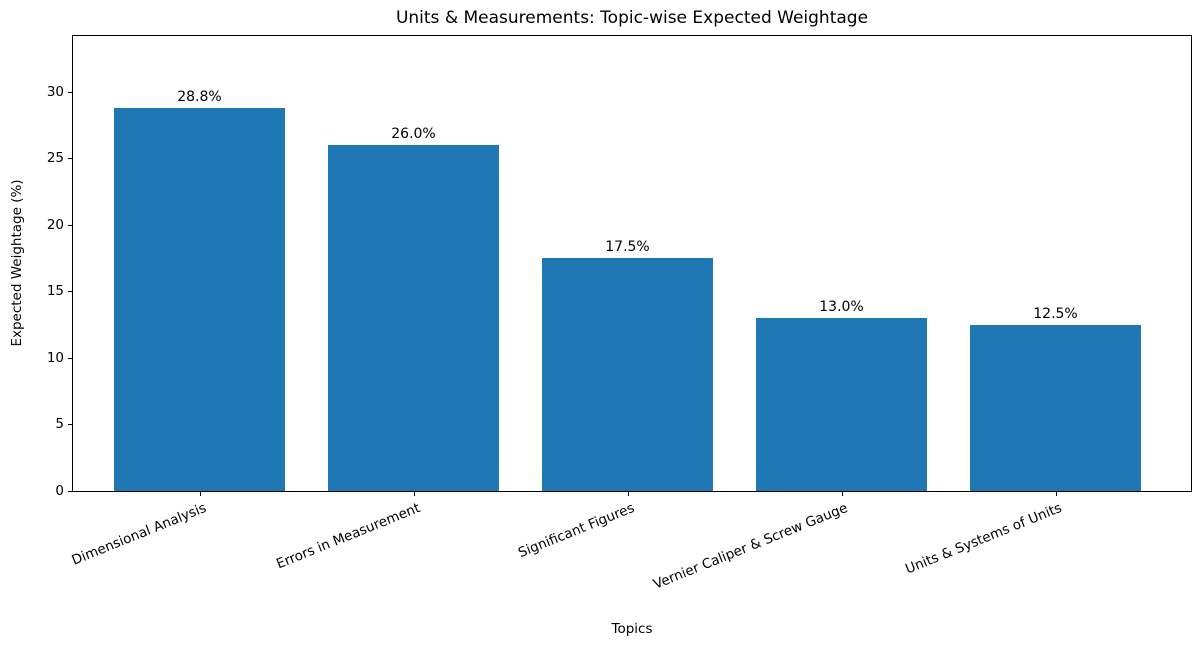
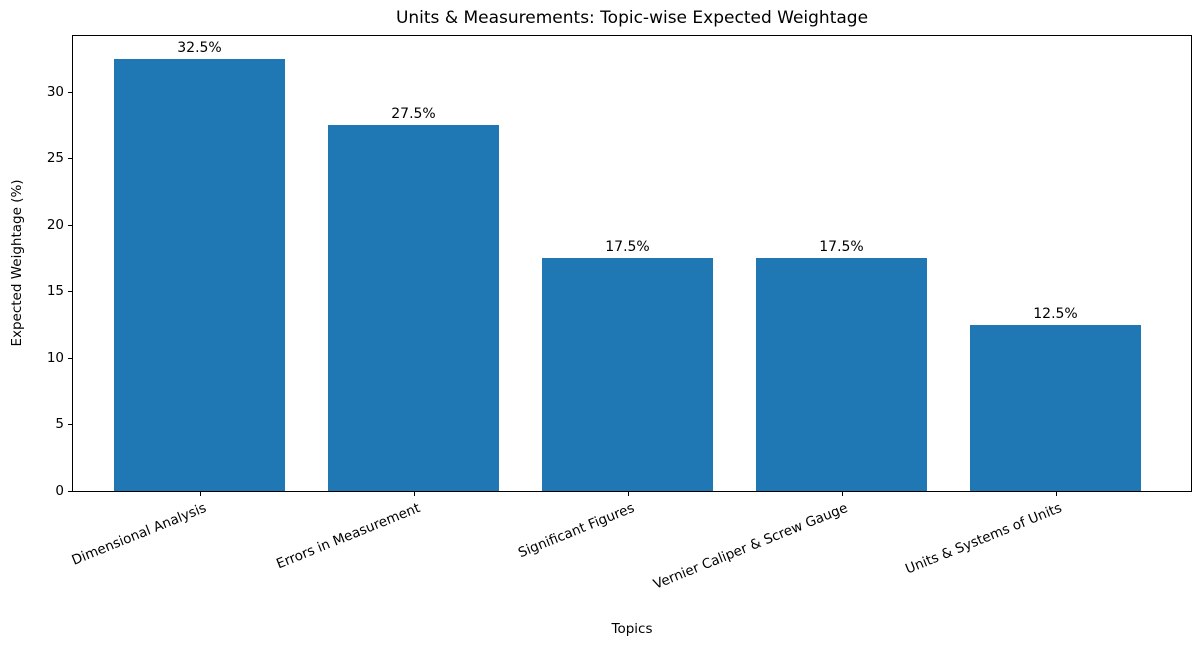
Dimensional Analysis: 28.8% -> 32.5%
Errors in Measurement: 26.0% -> 27.5%
Vernier Caliper & Screw Gauge: 13.0% -> 17.5%
